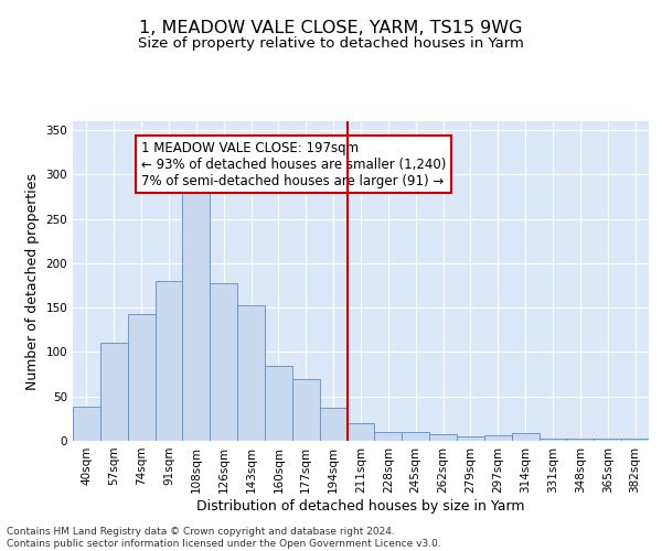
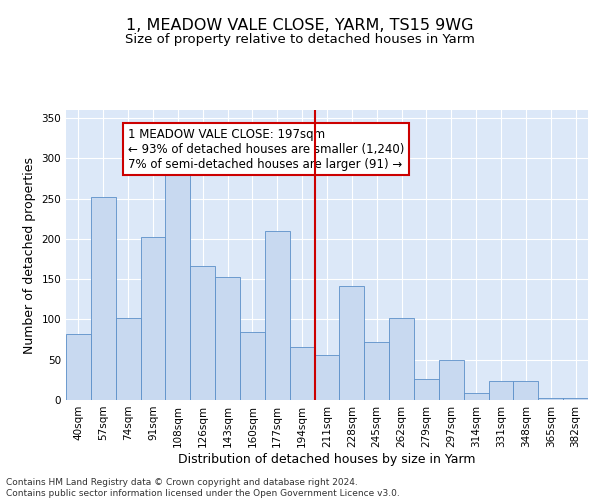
40sqm: 38 -> 82
57sqm: 110 -> 252
74sqm: 143 -> 102
91sqm: 180 -> 202
126sqm: 178 -> 166
177sqm: 70 -> 210
194sqm: 37 -> 66
211sqm: 20 -> 56
228sqm: 10 -> 142
245sqm: 10 -> 72
262sqm: 8 -> 102
279sqm: 5 -> 26
297sqm: 6 -> 50
331sqm: 3 -> 24
348sqm: 3 -> 24
